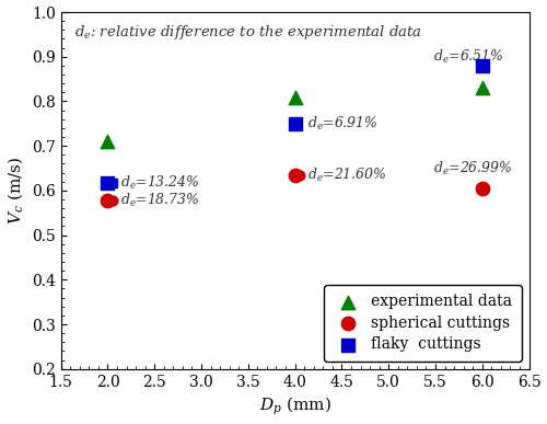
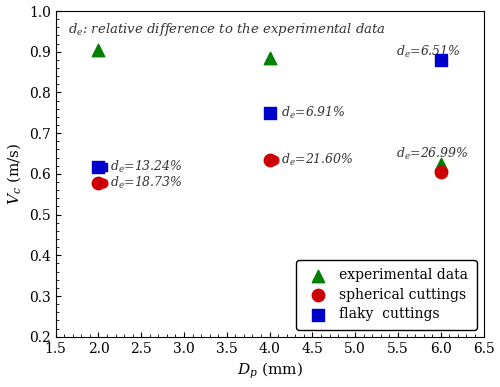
experimental data/2.0: 0.710 -> 0.905
experimental data/4.0: 0.808 -> 0.885
experimental data/6.0: 0.830 -> 0.625
